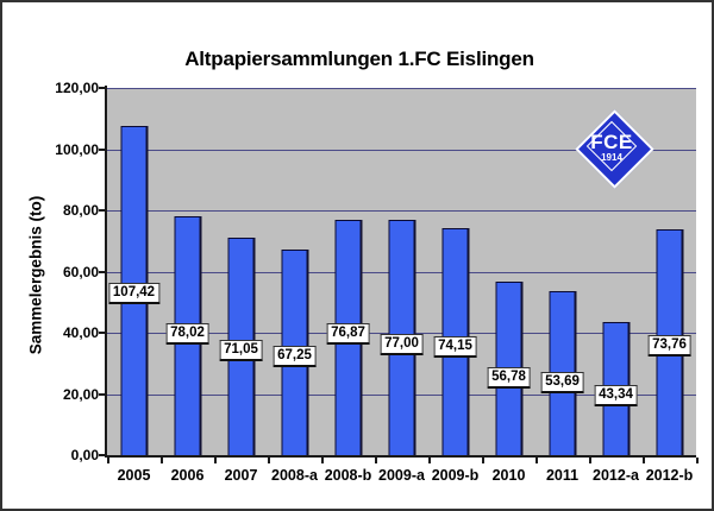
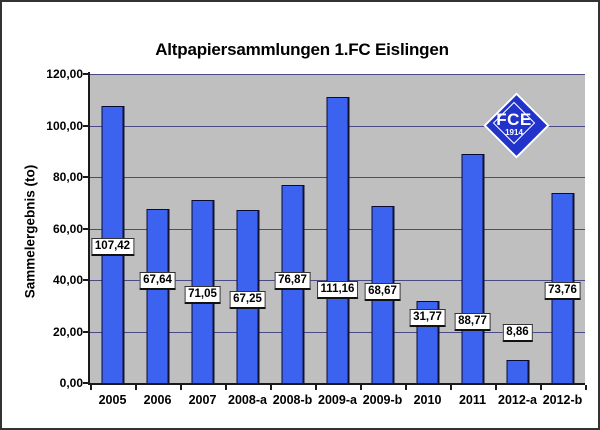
2006: 78,02 -> 67,64
2009-a: 77,00 -> 111,16
2009-b: 74,15 -> 68,67
2010: 56,78 -> 31,77
2011: 53,69 -> 88,77
2012-a: 43,34 -> 8,86
